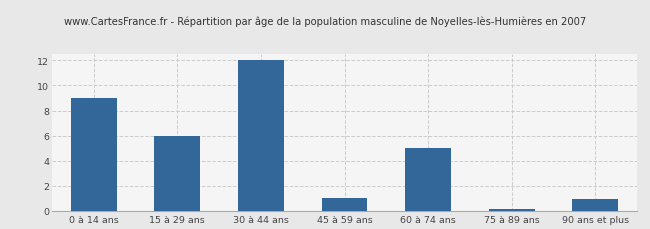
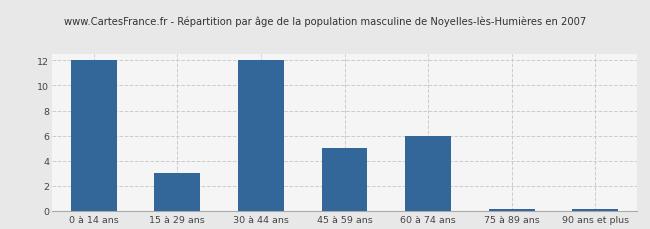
0 à 14 ans: 9.0 -> 12.0
15 à 29 ans: 6.0 -> 3.0
45 à 59 ans: 1.0 -> 5.0
60 à 74 ans: 5.0 -> 6.0
90 ans et plus: 0.9 -> 0.1
